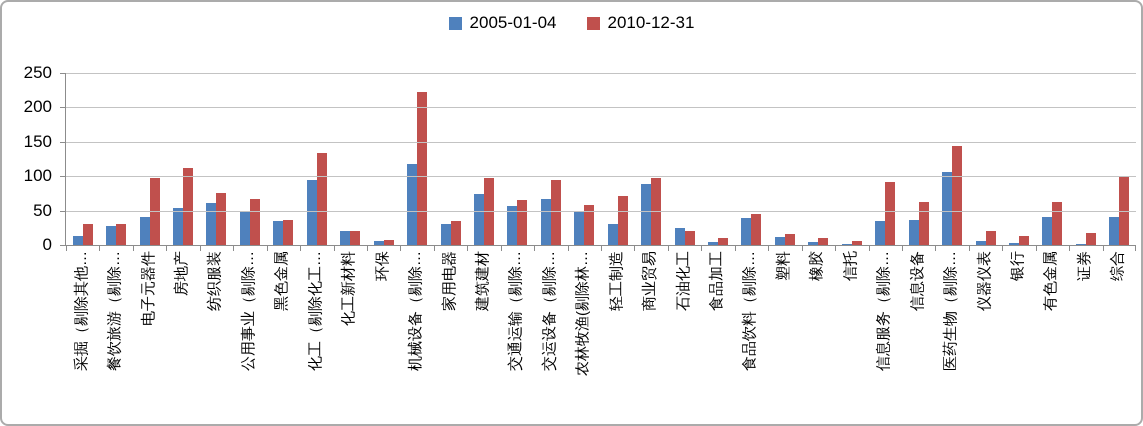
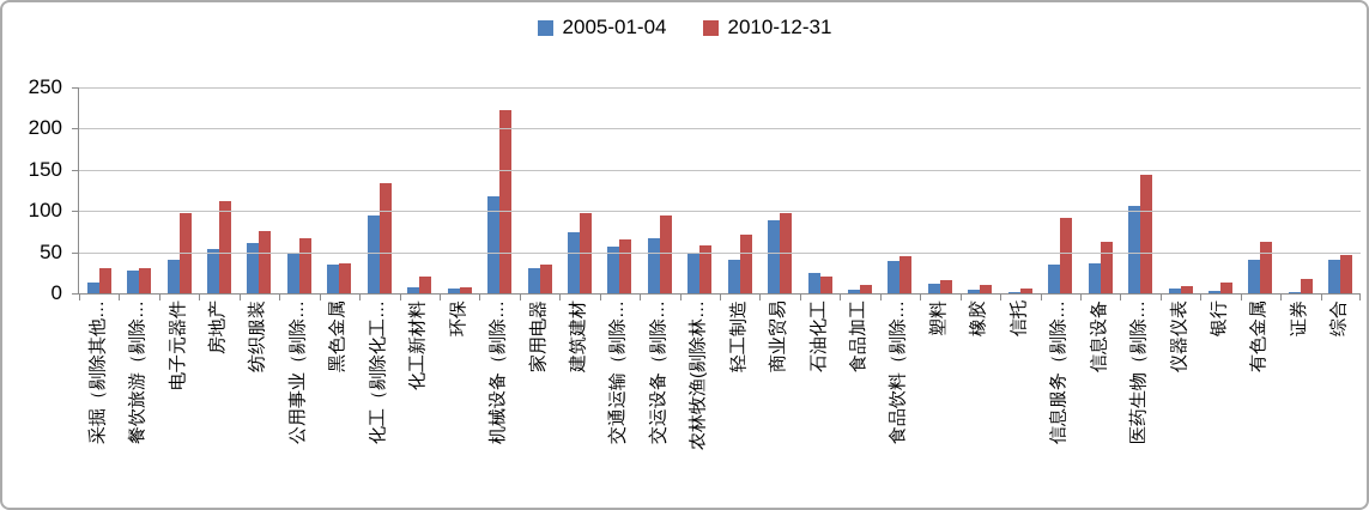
2005-01-04/化工新材料: 20 -> 10
2005-01-04/轻工制造: 30 -> 40
2010-12-31/仪器仪表: 20 -> 10
2010-12-31/综合: 100 -> 50
